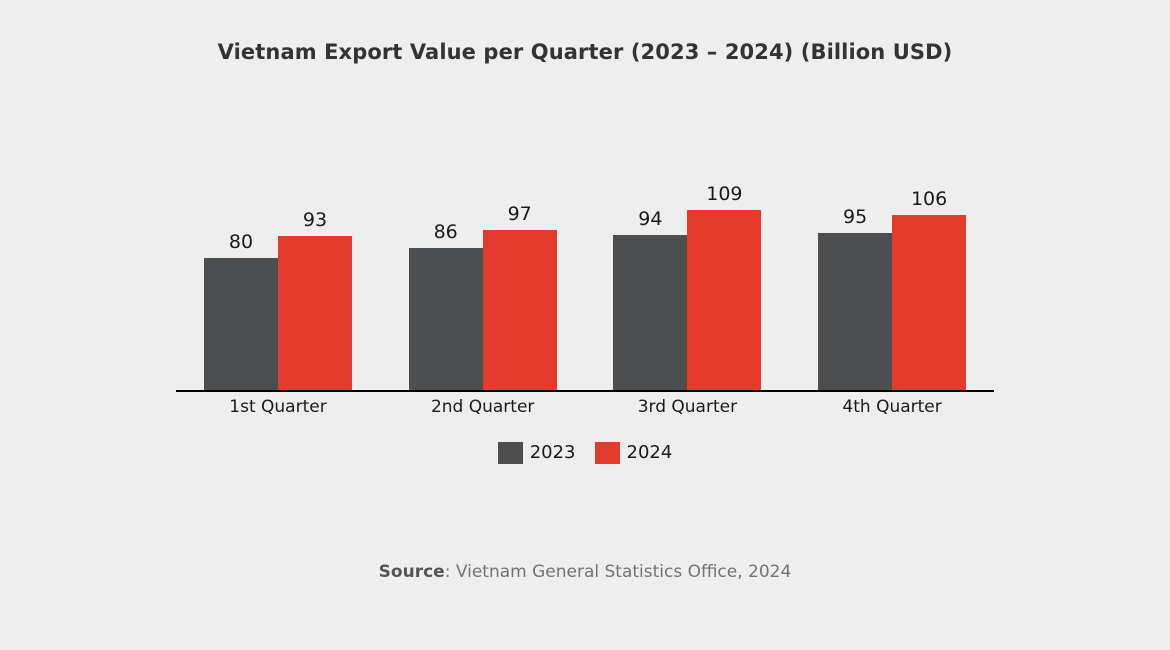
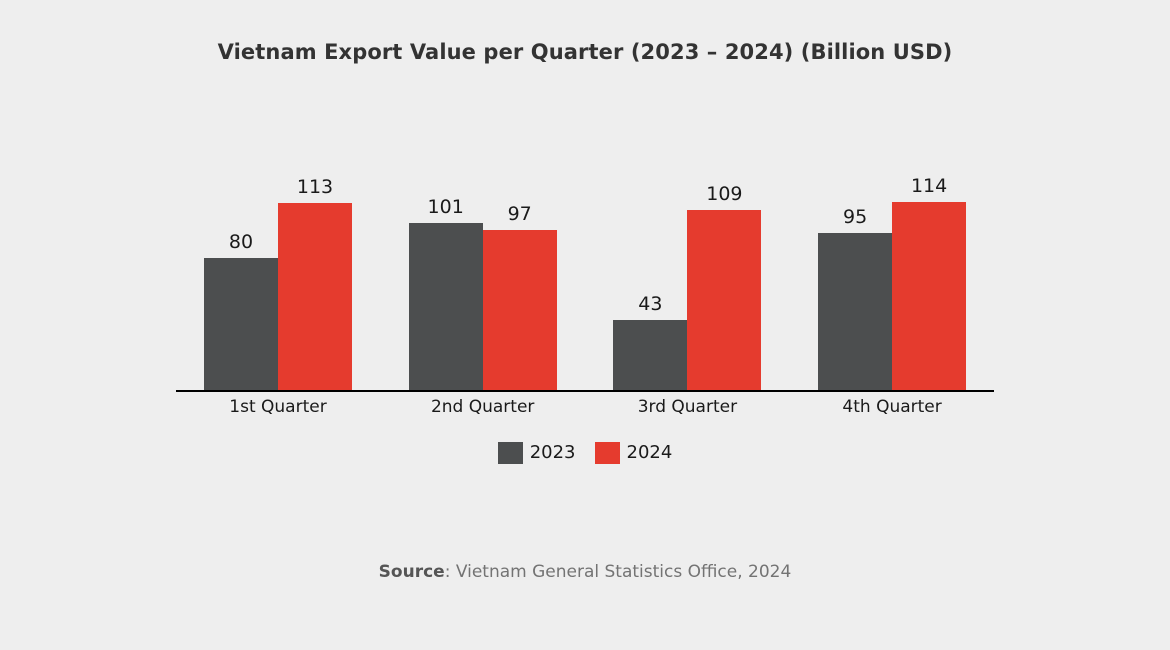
2024/1st Quarter: 93 -> 113
2023/2nd Quarter: 86 -> 101
2023/3rd Quarter: 94 -> 43
2024/4th Quarter: 106 -> 114
